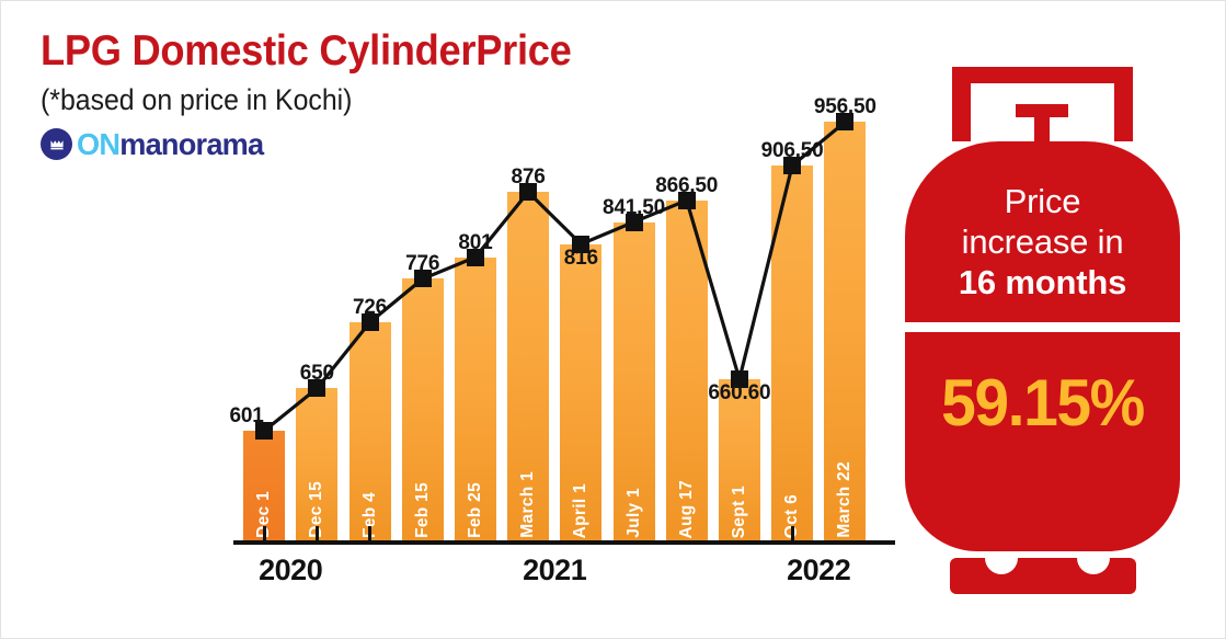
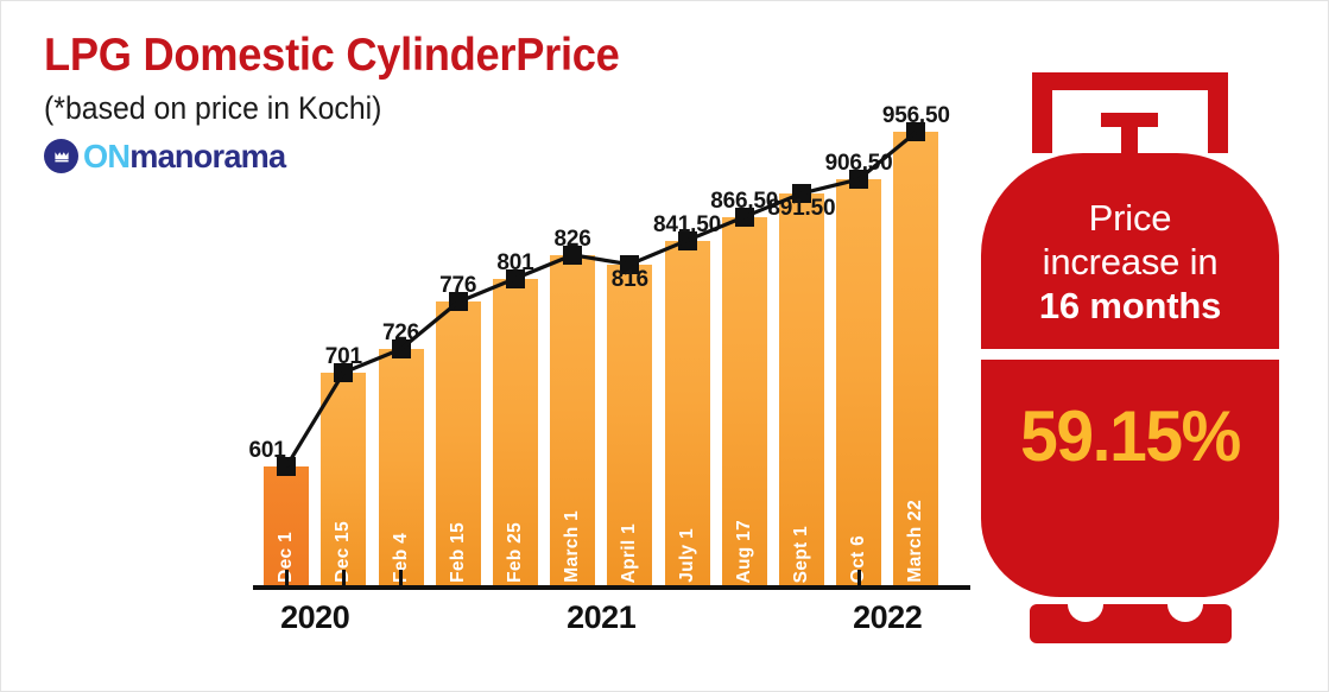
Dec 15: 650 -> 701
March 1: 876 -> 826
Sept 1: 660.60 -> 891.50
